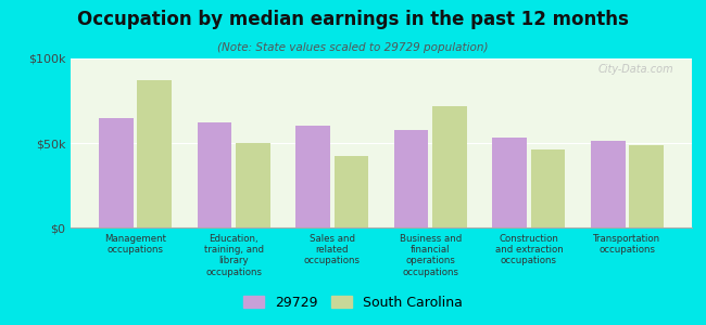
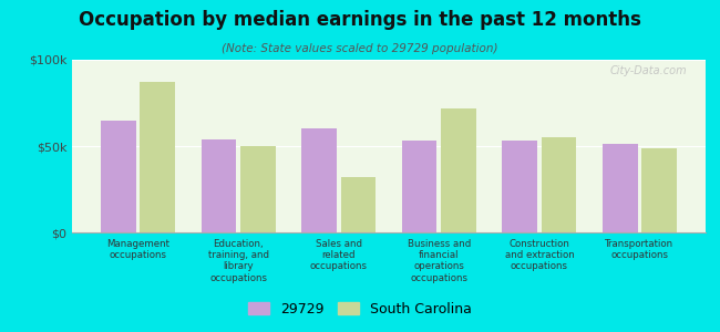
29729/Education, training, and library occupations: $62k -> $54k
South Carolina/Sales and related occupations: $42k -> $32k
29729/Business and financial operations occupations: $58k -> $53k
South Carolina/Construction and extraction occupations: $46k -> $55k
